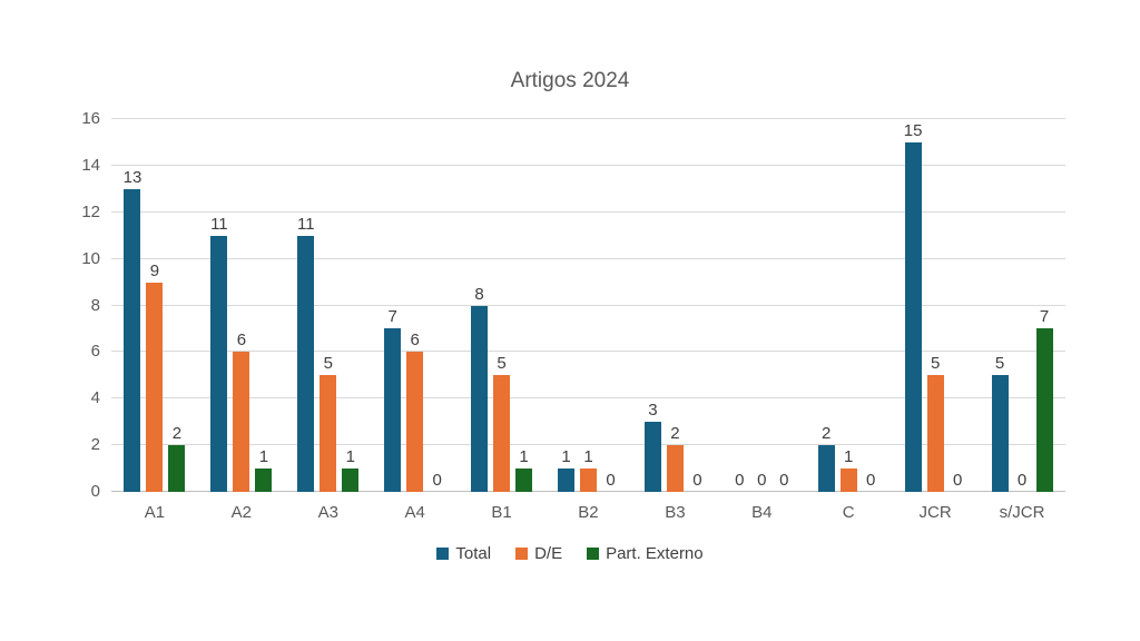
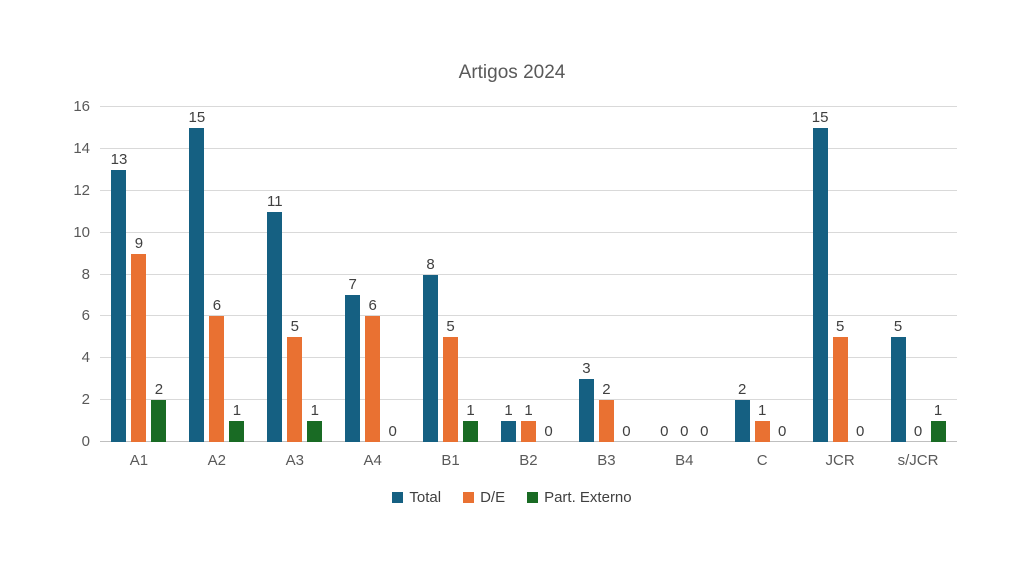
Total/A2: 11 -> 15
Part. Externo/s/JCR: 7 -> 1
